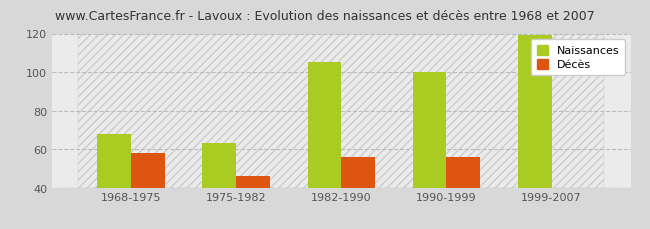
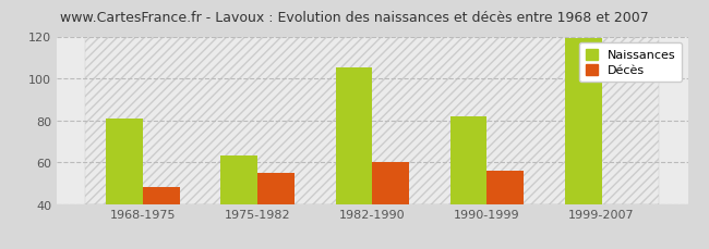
Naissances/1968-1975: 68 -> 81
Décès/1968-1975: 58 -> 48
Décès/1975-1982: 46 -> 55
Décès/1982-1990: 56 -> 60
Naissances/1990-1999: 100 -> 82
